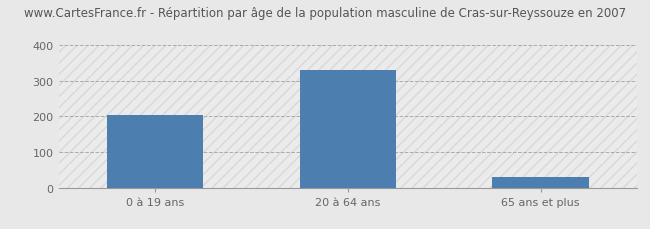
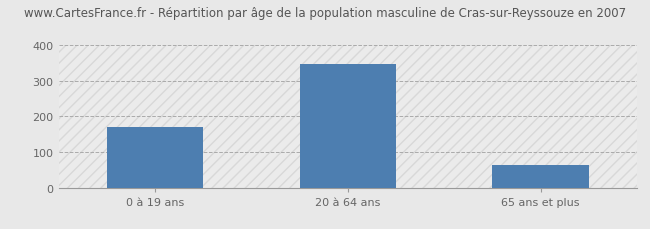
0 à 19 ans: 205 -> 170
20 à 64 ans: 330 -> 348
65 ans et plus: 30 -> 63
